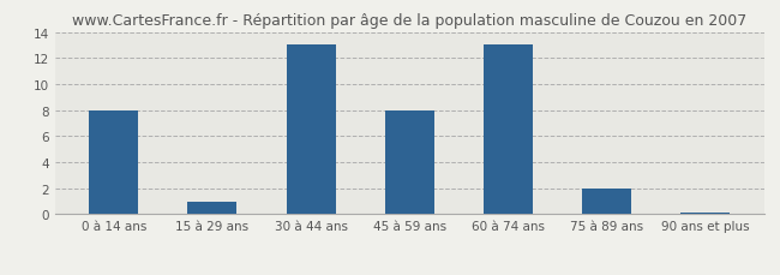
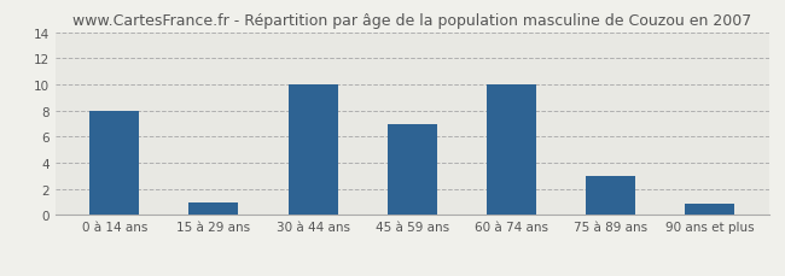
30 à 44 ans: 13.0 -> 10.0
45 à 59 ans: 8.0 -> 7.0
60 à 74 ans: 13.0 -> 10.0
75 à 89 ans: 2.0 -> 3.0
90 ans et plus: 0.1 -> 0.9
